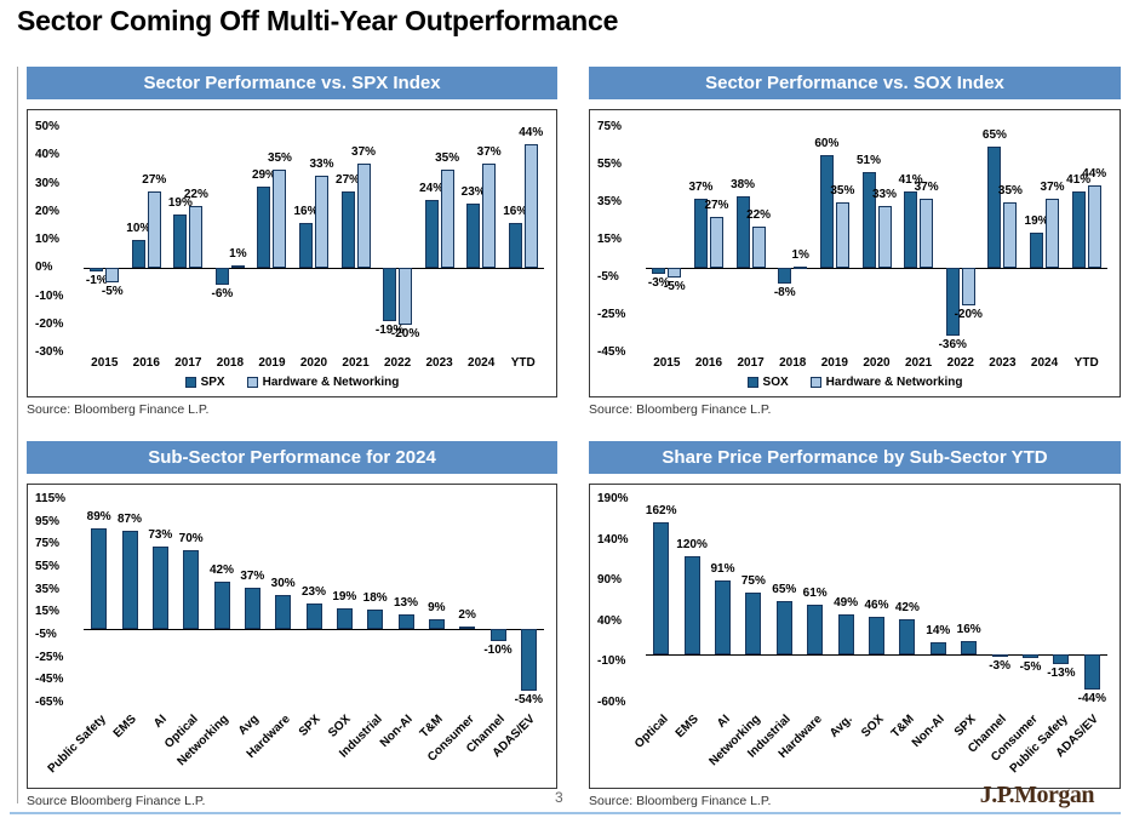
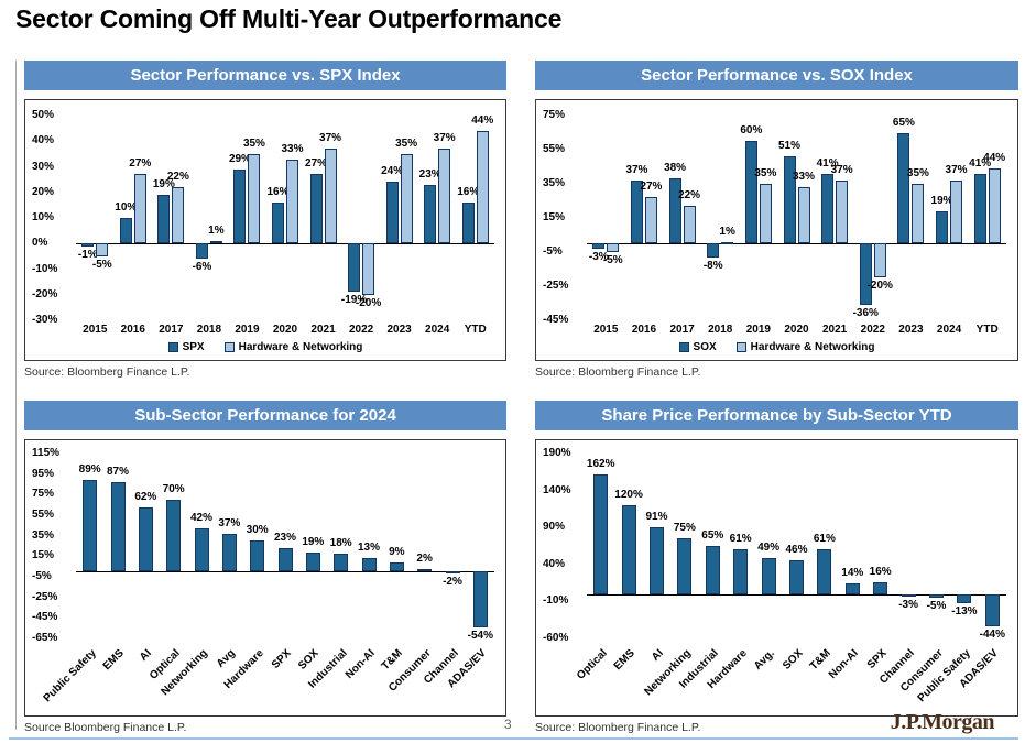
Sub-Sector Performance for 2024/AI: 73% -> 62%
Sub-Sector Performance for 2024/Channel: -10% -> -2%
Share Price Performance by Sub-Sector YTD/T&M: 42% -> 61%
